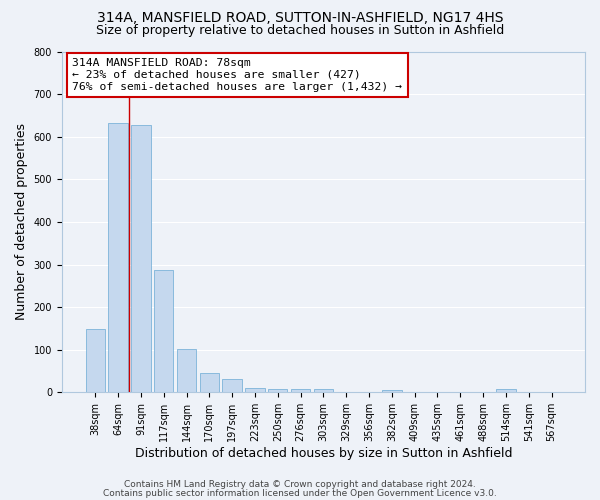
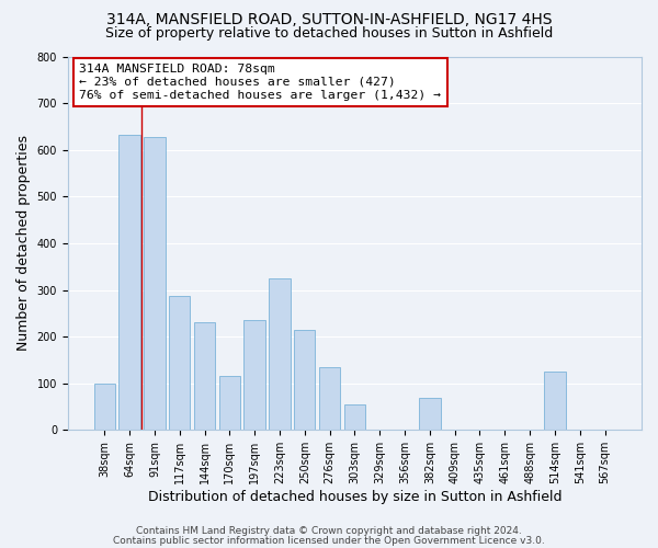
38sqm: 148 -> 100
144sqm: 102 -> 230
170sqm: 45 -> 115
197sqm: 31 -> 235
223sqm: 11 -> 325
250sqm: 7 -> 215
276sqm: 7 -> 135
303sqm: 8 -> 55
382sqm: 5 -> 70
514sqm: 8 -> 125
